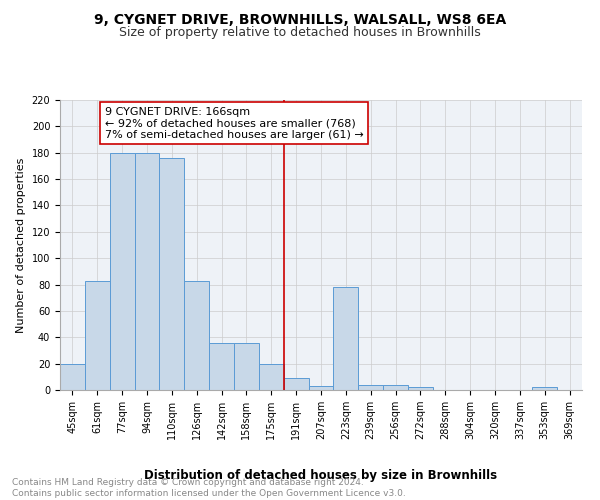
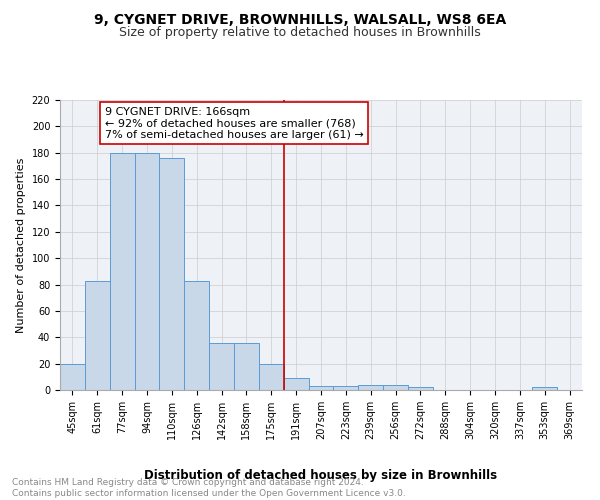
223sqm: 78 -> 3
